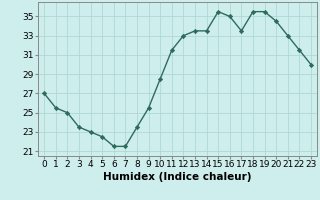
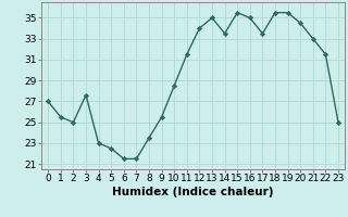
3: 23.5 -> 27.6
12: 33.0 -> 34.0
13: 33.5 -> 35.0
23: 30.0 -> 25.0
